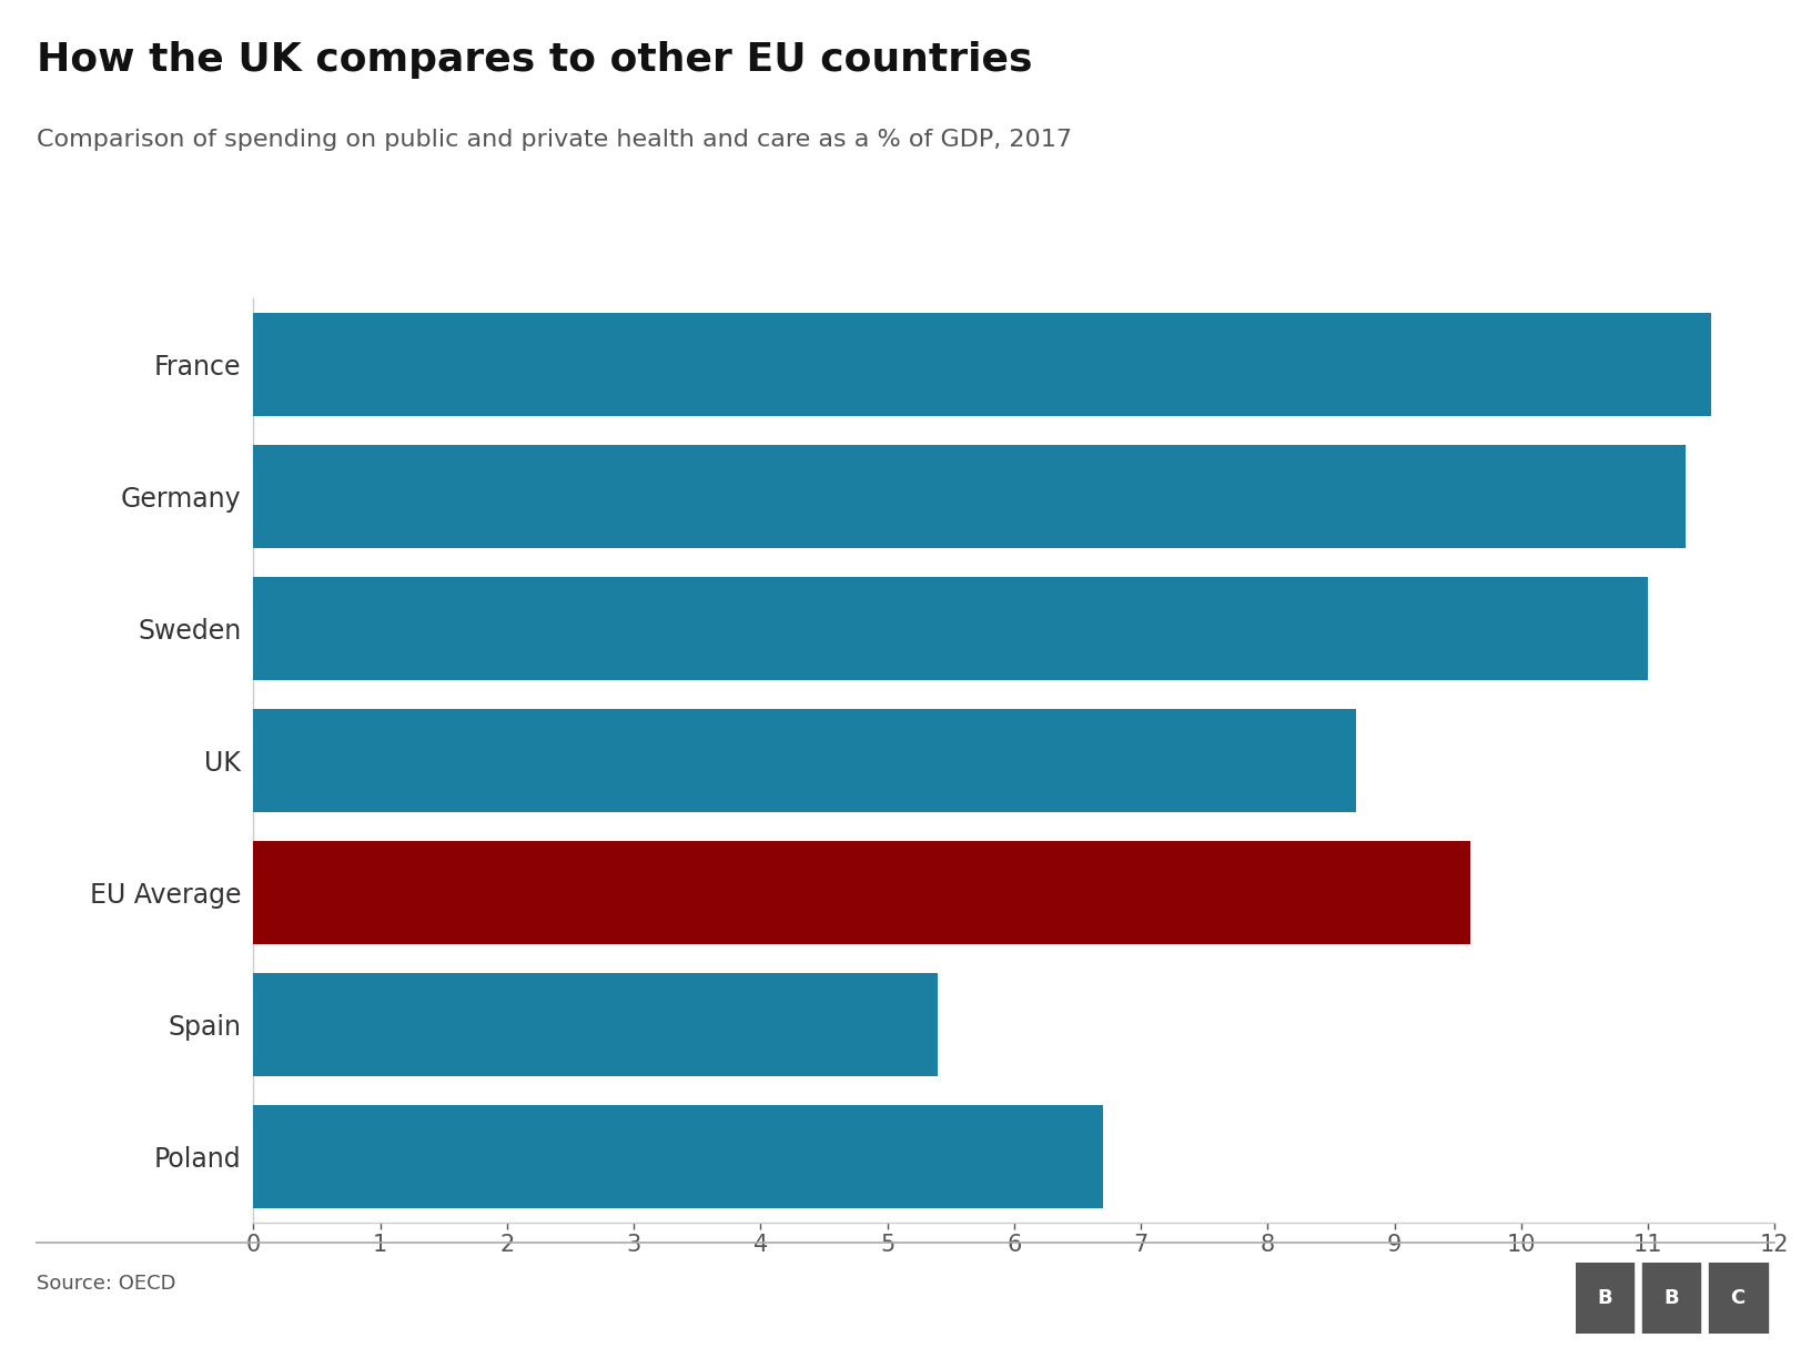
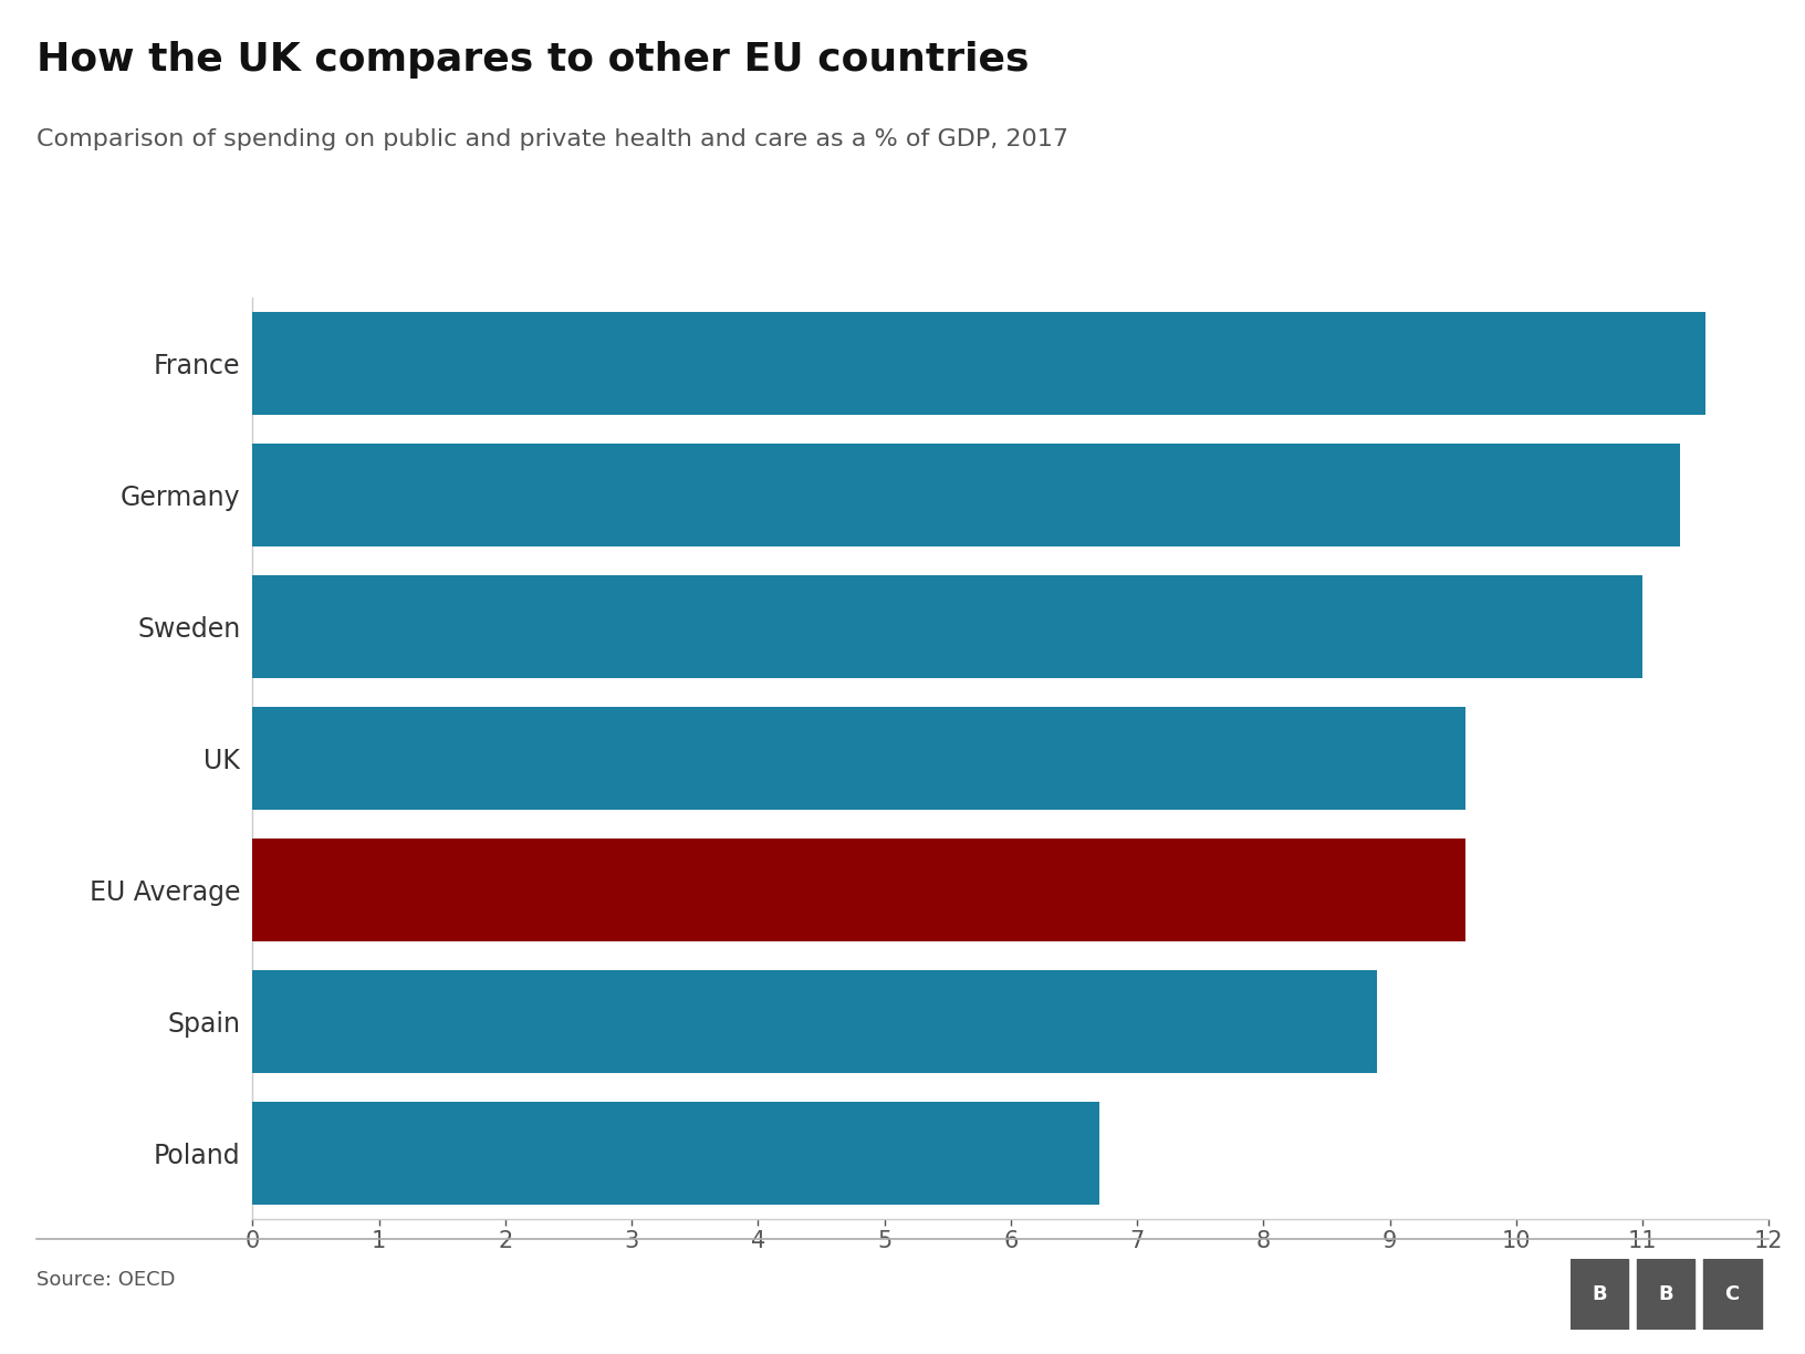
UK: 8.7 -> 9.6
Spain: 5.4 -> 8.9
